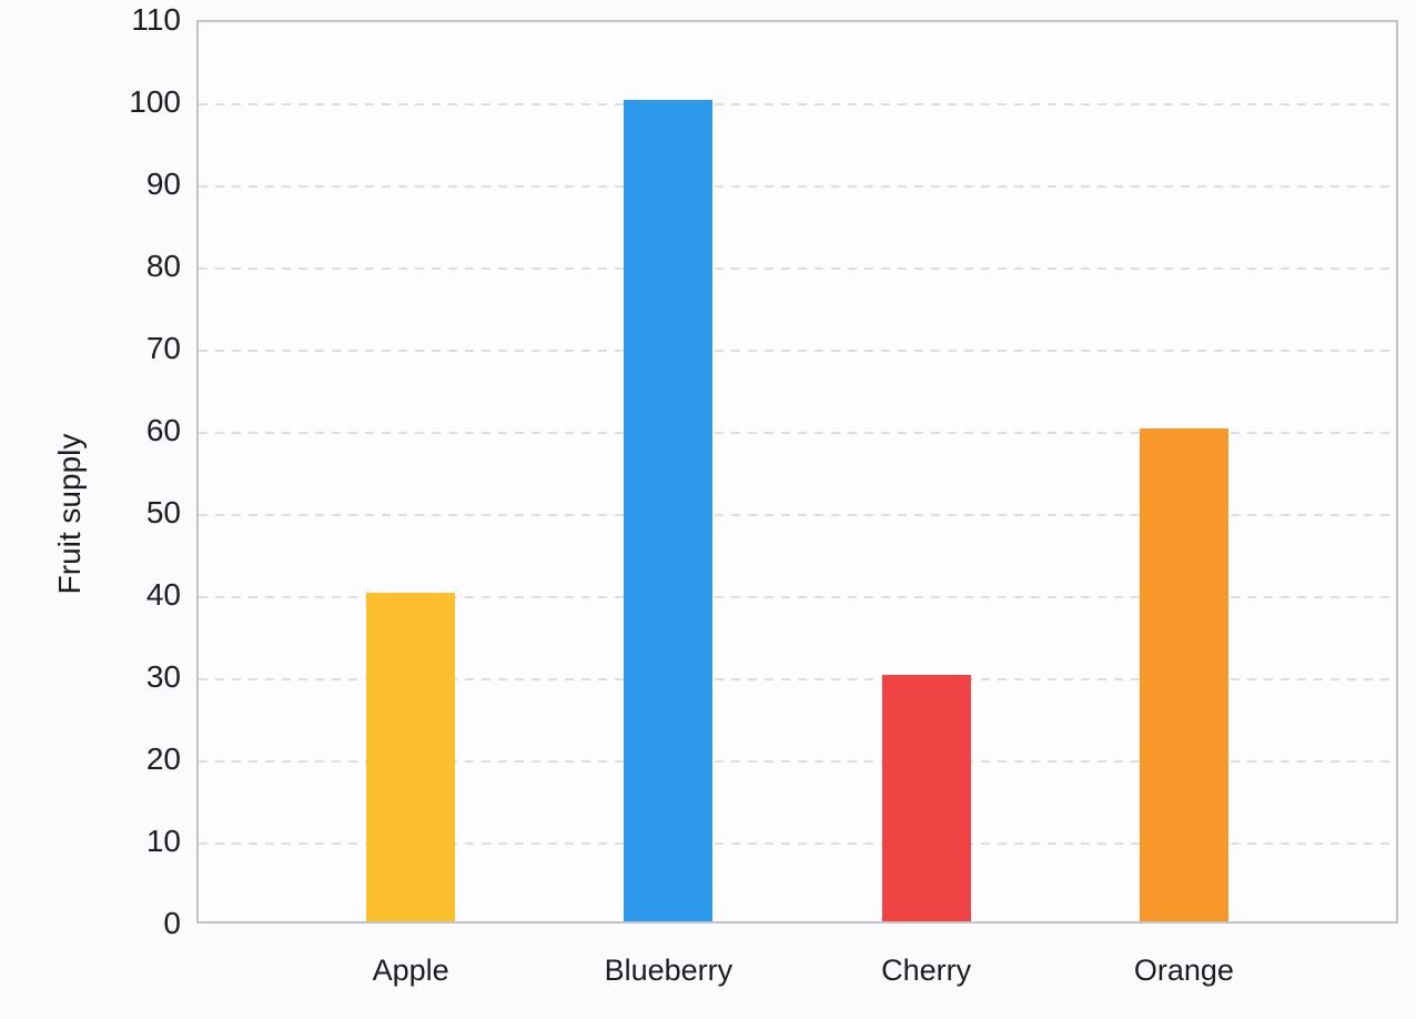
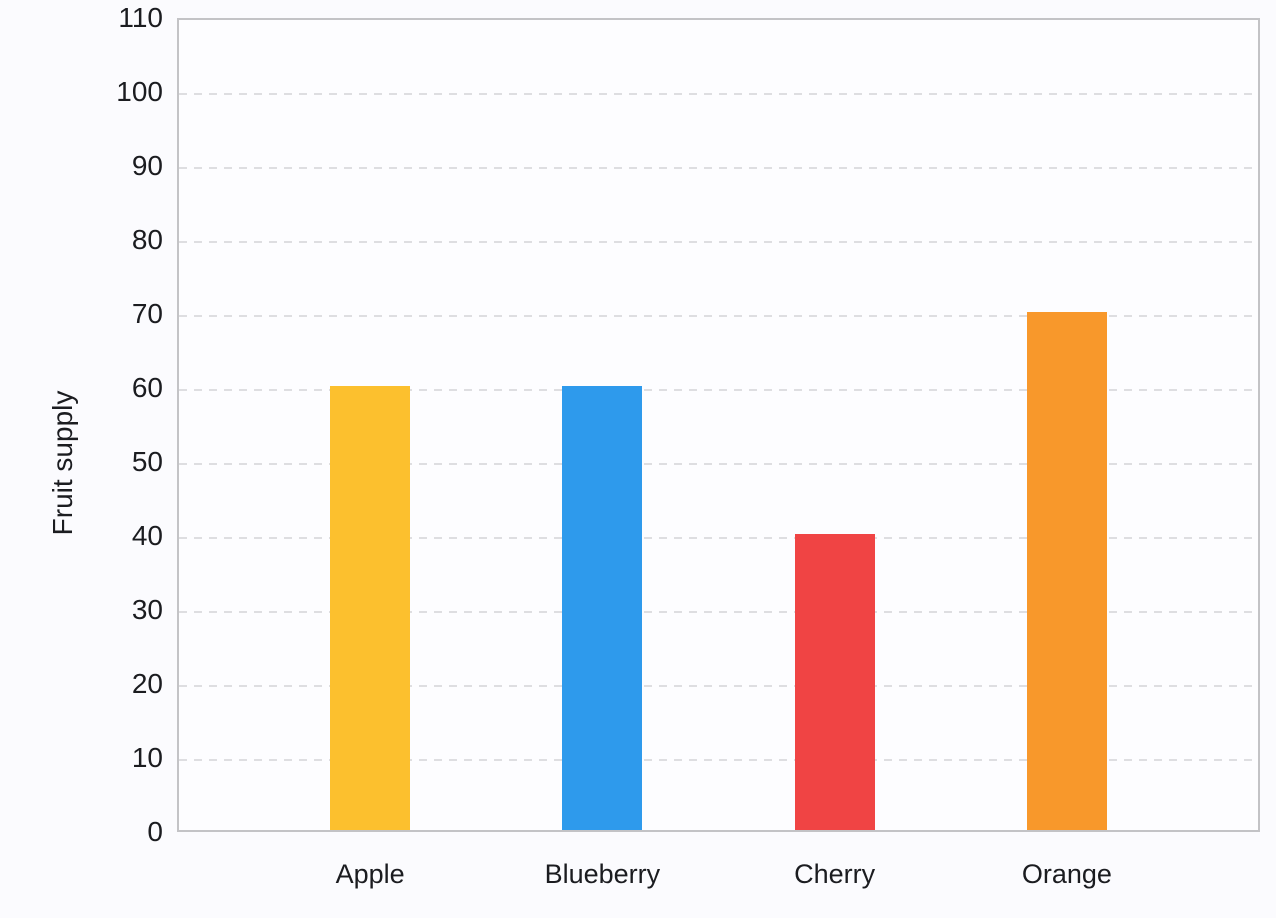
Apple: 40 -> 60
Blueberry: 100 -> 60
Cherry: 30 -> 40
Orange: 60 -> 70
